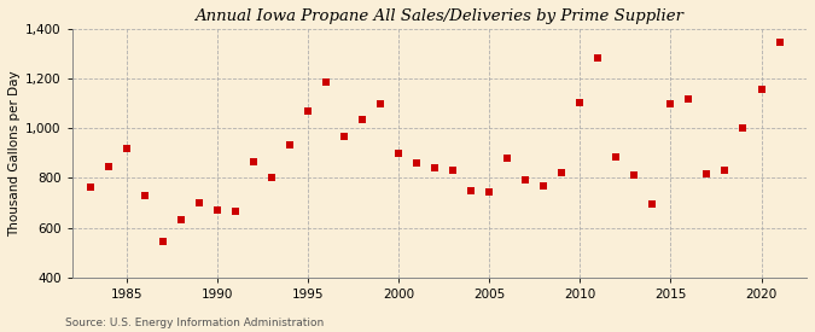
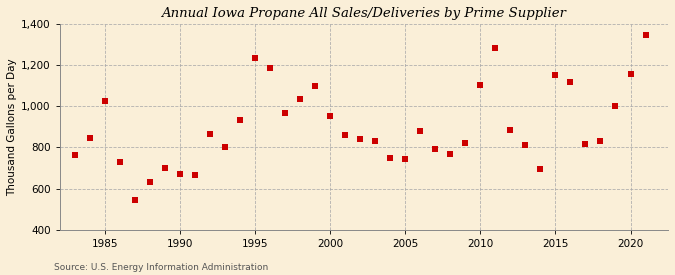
1985: 920 -> 1,025
1995: 1,068 -> 1,235
2000: 900 -> 955
2015: 1,100 -> 1,150
